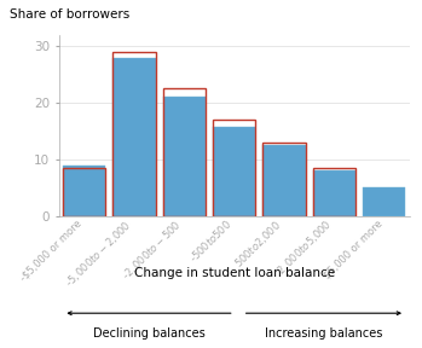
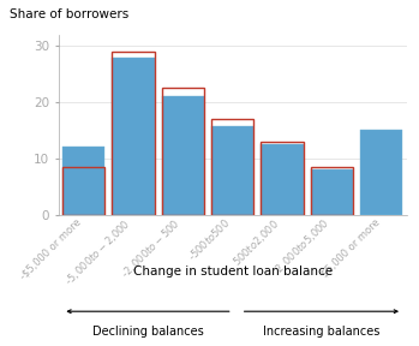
-$5,000 or more: 8.8 -> 12.0
$5,000 or more: 5.0 -> 15.0
